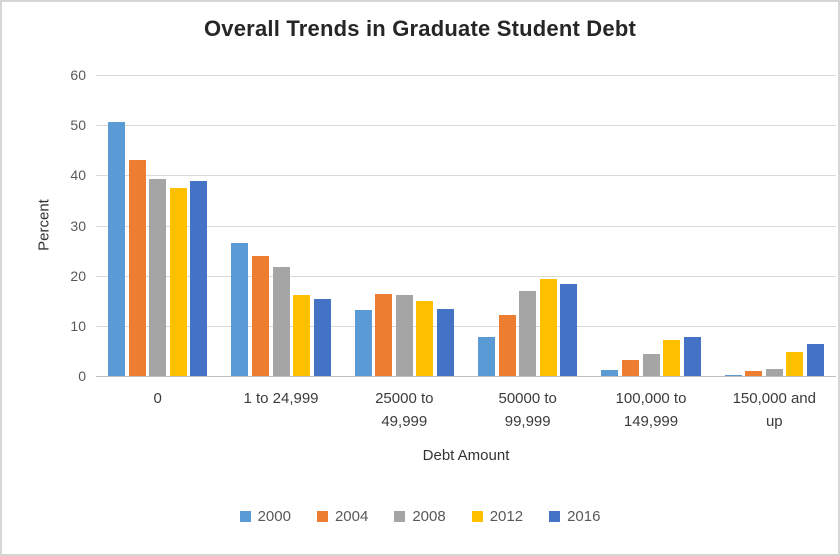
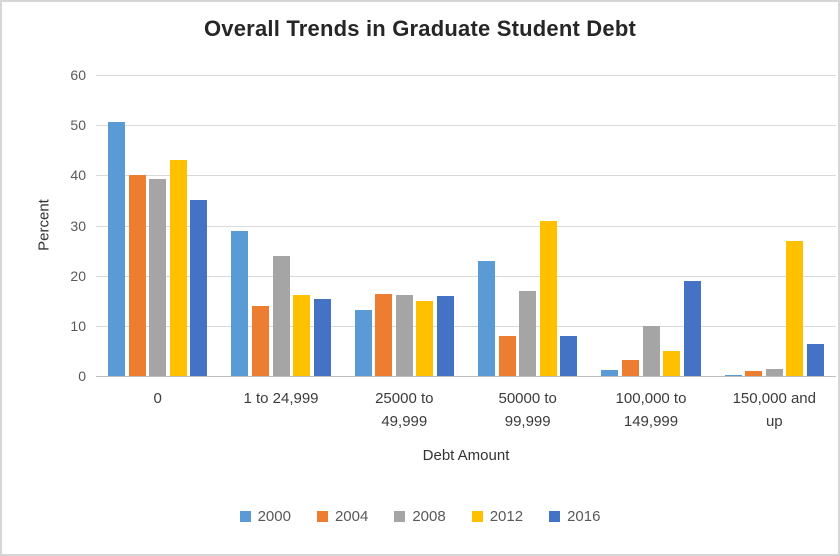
2004/0: 43 -> 40
2012/0: 38 -> 43
2016/0: 39 -> 35
2000/1 to 24,999: 27 -> 29
2004/1 to 24,999: 24 -> 14
2008/1 to 24,999: 22 -> 24
2016/25000 to 49,999: 13 -> 16
2000/50000 to 99,999: 8 -> 23
2004/50000 to 99,999: 12 -> 8
2012/50000 to 99,999: 19 -> 31
2016/50000 to 99,999: 18 -> 8
2008/100,000 to 149,999: 4 -> 10
2012/100,000 to 149,999: 7 -> 5
2016/100,000 to 149,999: 8 -> 19
2012/150,000 and up: 5 -> 27
